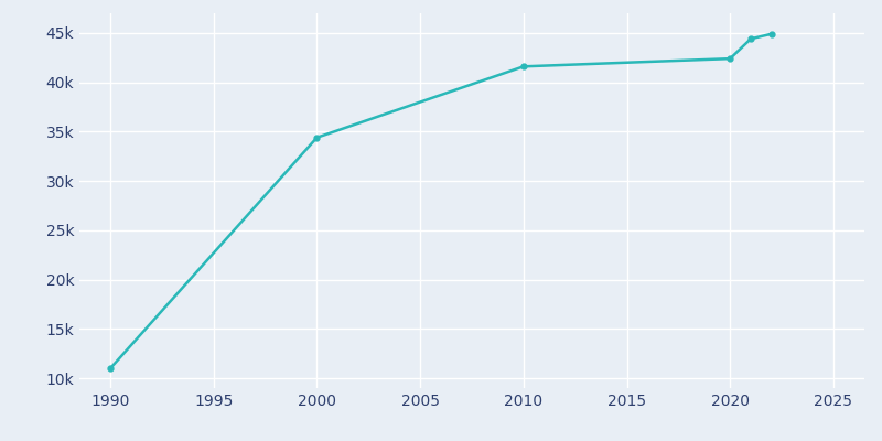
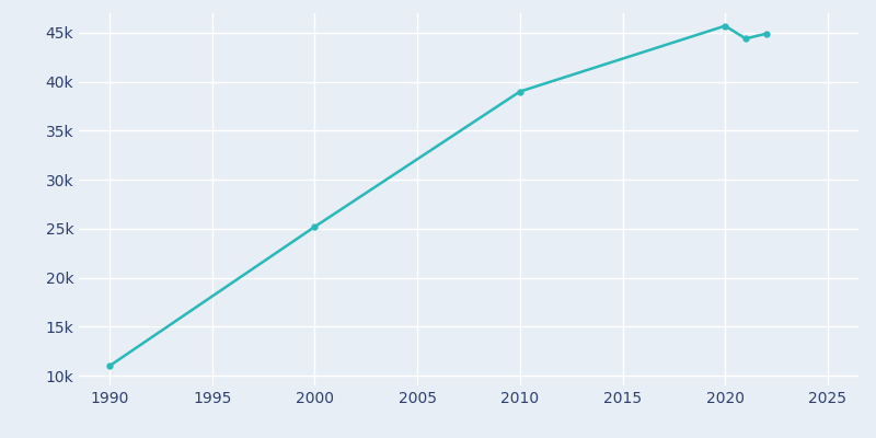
2000: 34.4k -> 25.2k
2010: 41.6k -> 39.0k
2020: 42.4k -> 45.7k
